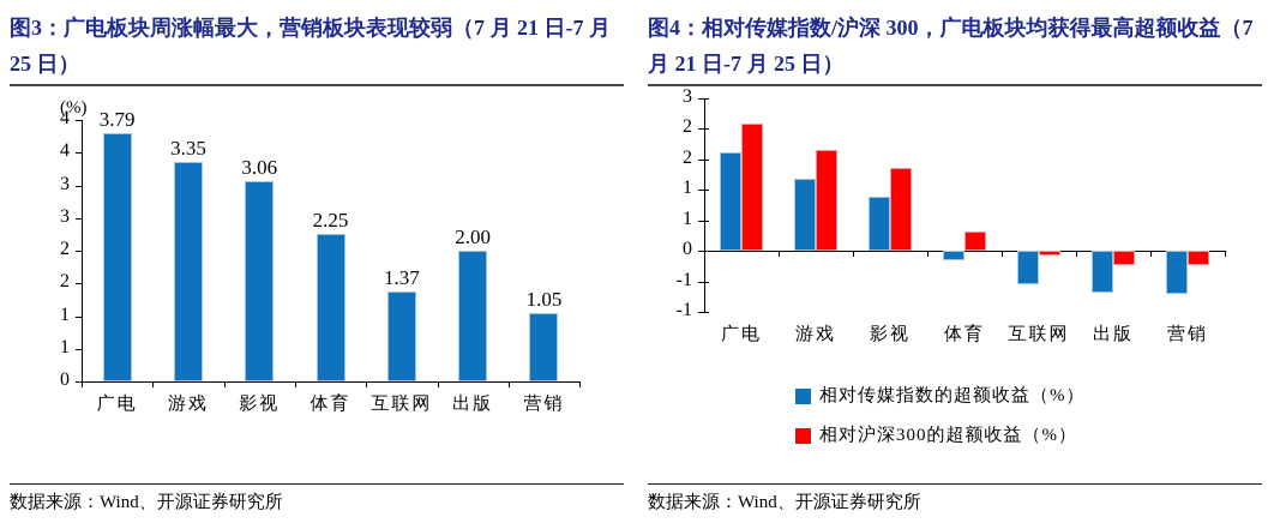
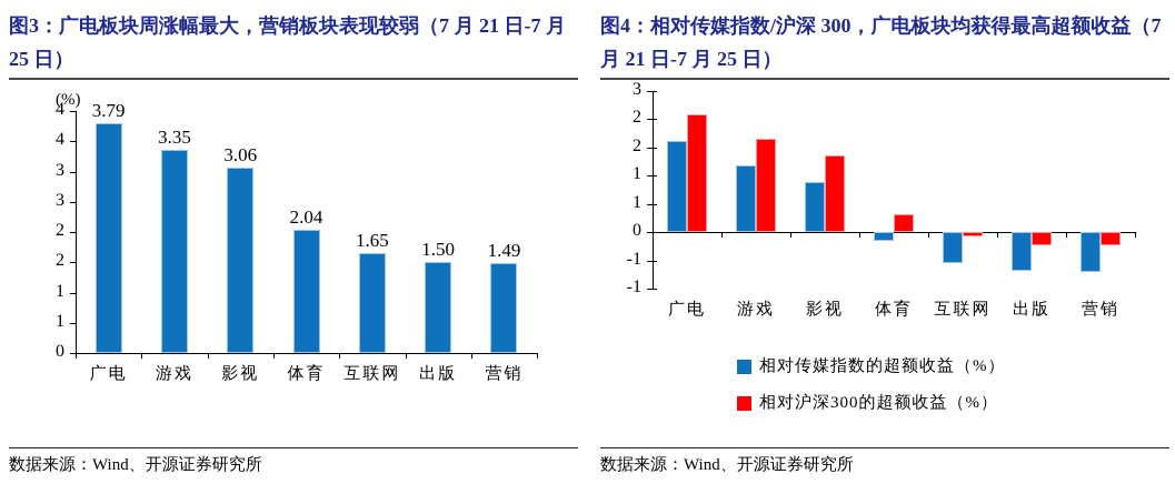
图3：广电板块周涨幅最大，营销板块表现较弱（7 月 21 日-7 月 25 日）/体育: 2.25 -> 2.04
图3：广电板块周涨幅最大，营销板块表现较弱（7 月 21 日-7 月 25 日）/互联网: 1.37 -> 1.65
图3：广电板块周涨幅最大，营销板块表现较弱（7 月 21 日-7 月 25 日）/出版: 2.00 -> 1.50
图3：广电板块周涨幅最大，营销板块表现较弱（7 月 21 日-7 月 25 日）/营销: 1.05 -> 1.49
